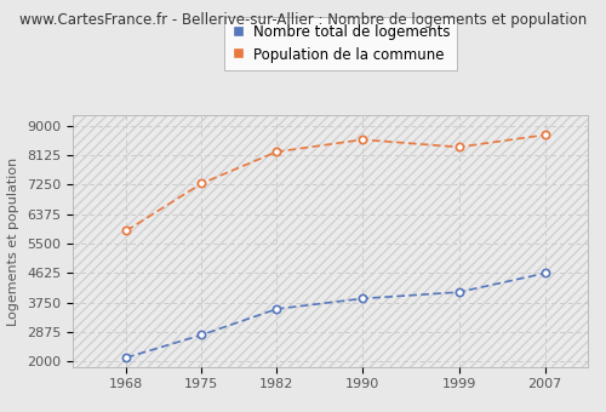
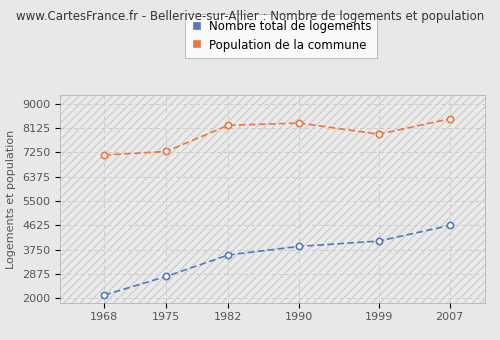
Population de la commune/1968: 5880 -> 7150
Population de la commune/1990: 8580 -> 8300
Population de la commune/1999: 8360 -> 7900
Population de la commune/2007: 8720 -> 8450
